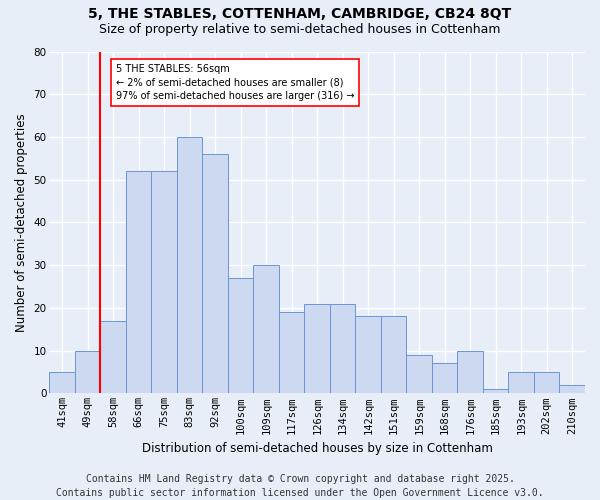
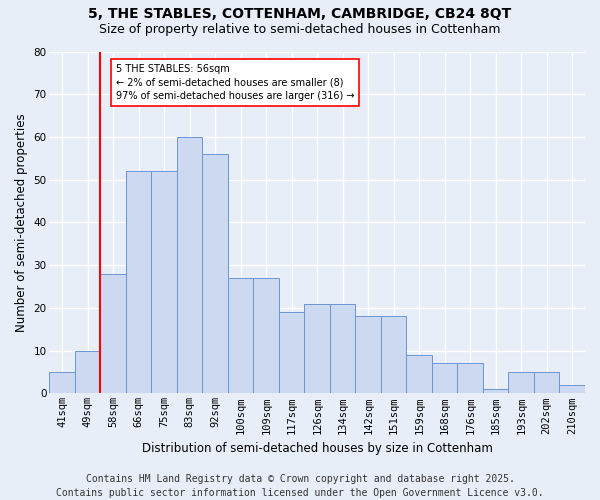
58sqm: 17 -> 28
109sqm: 30 -> 27
176sqm: 10 -> 7
